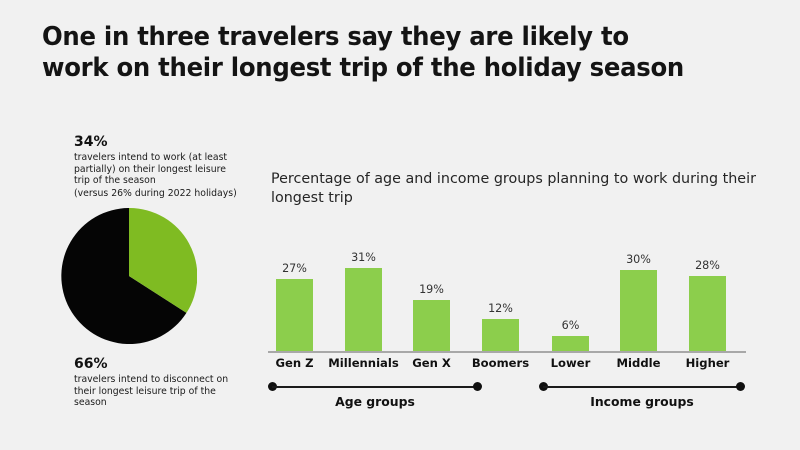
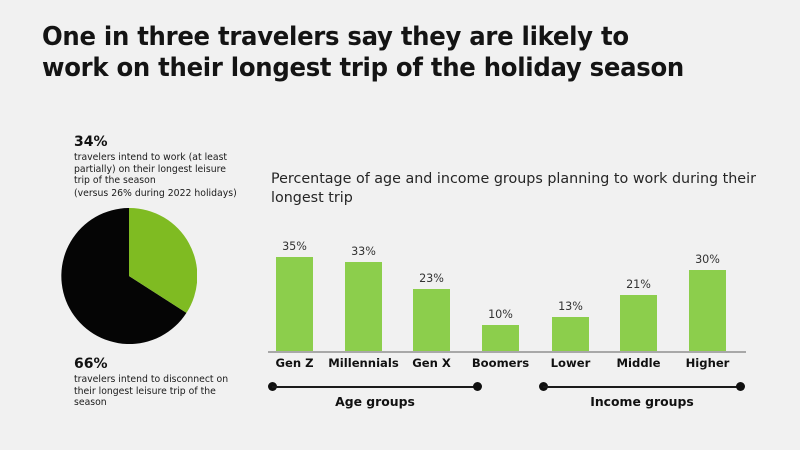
Gen Z: 27% -> 35%
Millennials: 31% -> 33%
Gen X: 19% -> 23%
Boomers: 12% -> 10%
Lower: 6% -> 13%
Middle: 30% -> 21%
Higher: 28% -> 30%
